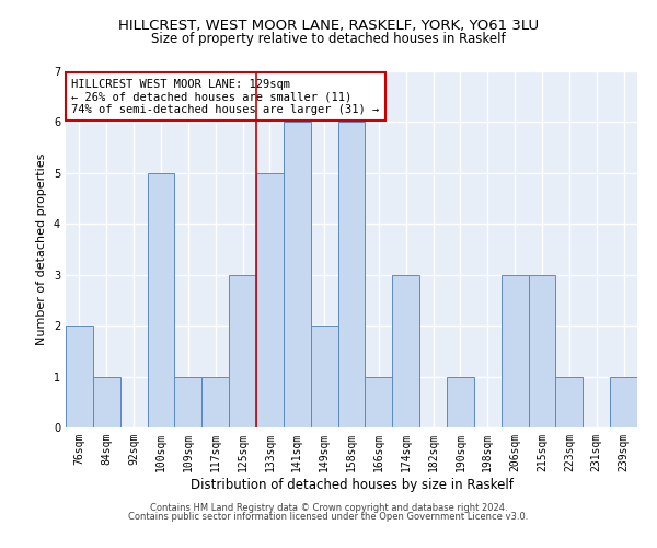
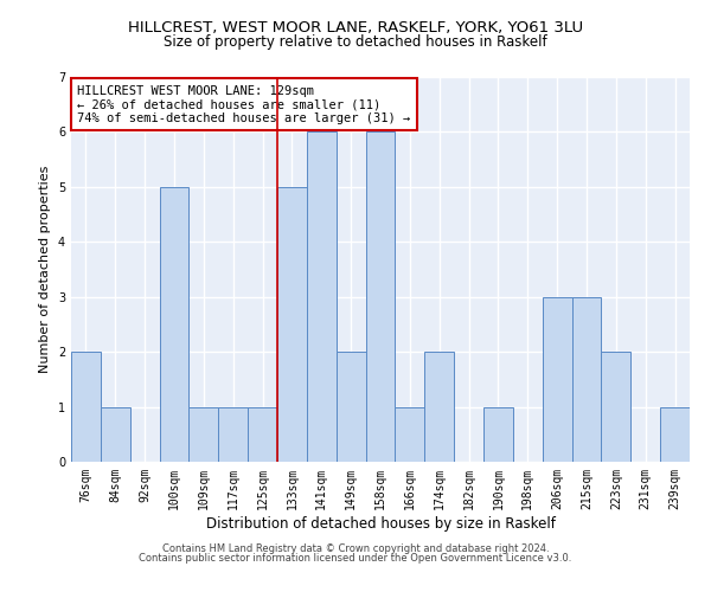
125sqm: 3 -> 1
174sqm: 3 -> 2
223sqm: 1 -> 2
